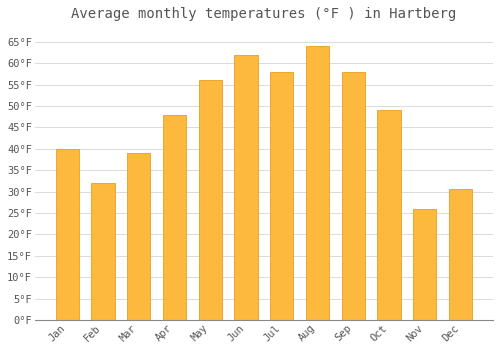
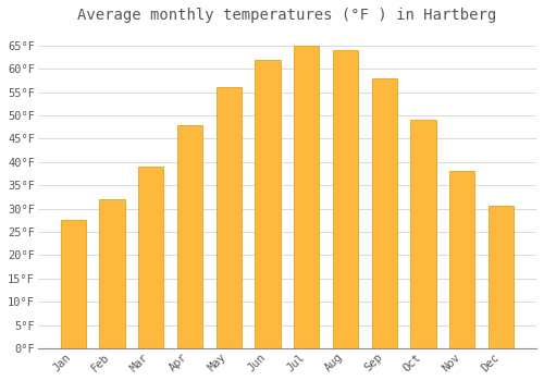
Jan: 40.0°F -> 27.5°F
Jul: 58.0°F -> 65.0°F
Nov: 26.0°F -> 38.0°F
